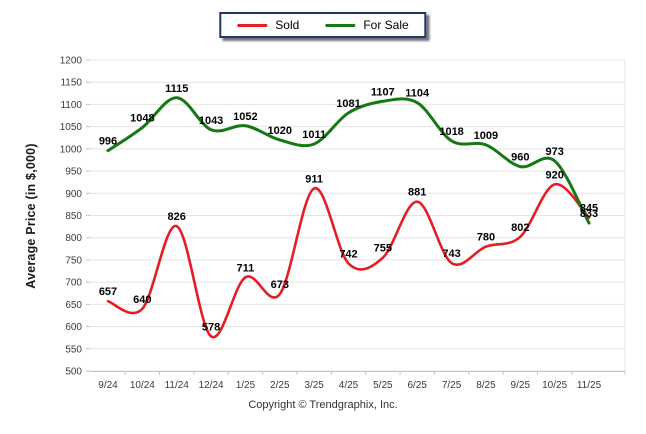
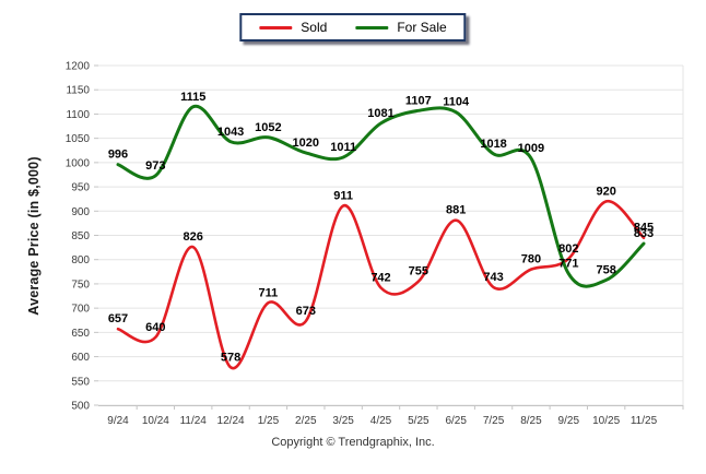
For Sale/10/24: 1048 -> 973
For Sale/9/25: 960 -> 771
For Sale/10/25: 973 -> 758
